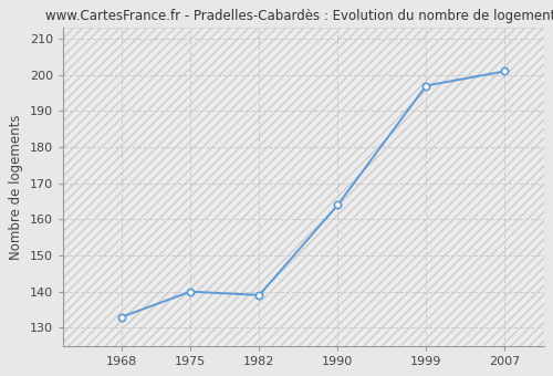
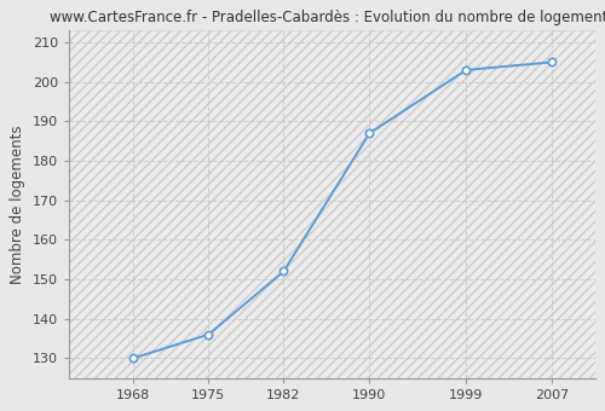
1968: 133 -> 130
1975: 140 -> 136
1982: 139 -> 152
1990: 164 -> 187
1999: 197 -> 203
2007: 201 -> 205
